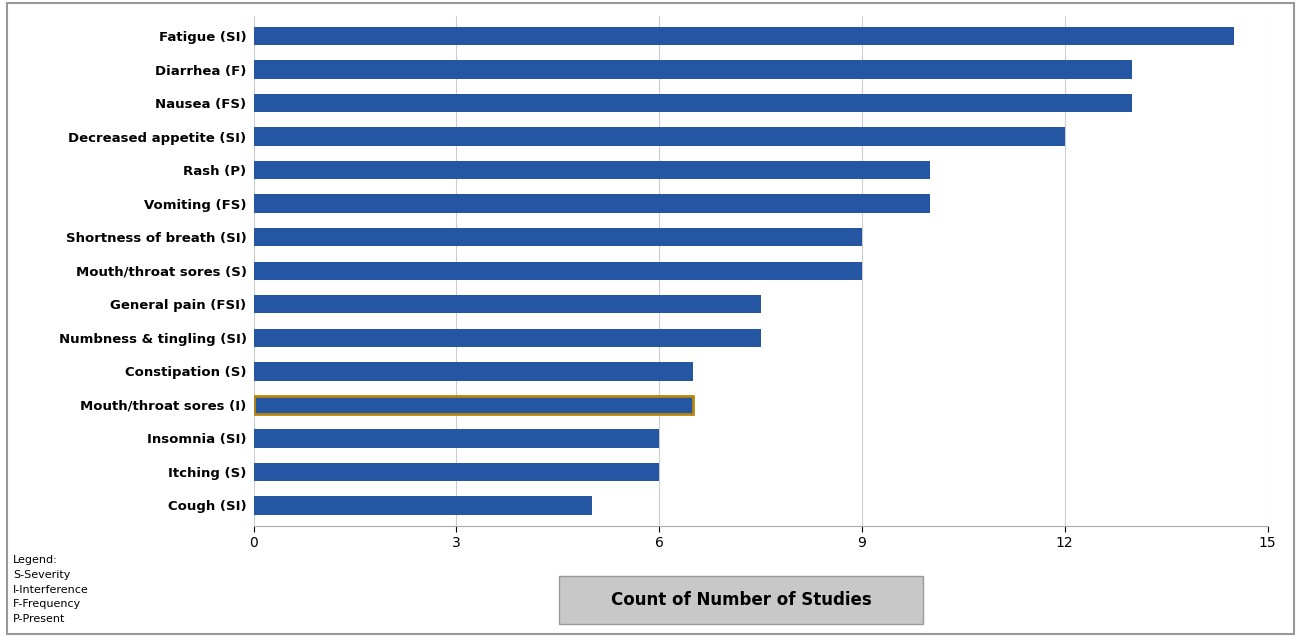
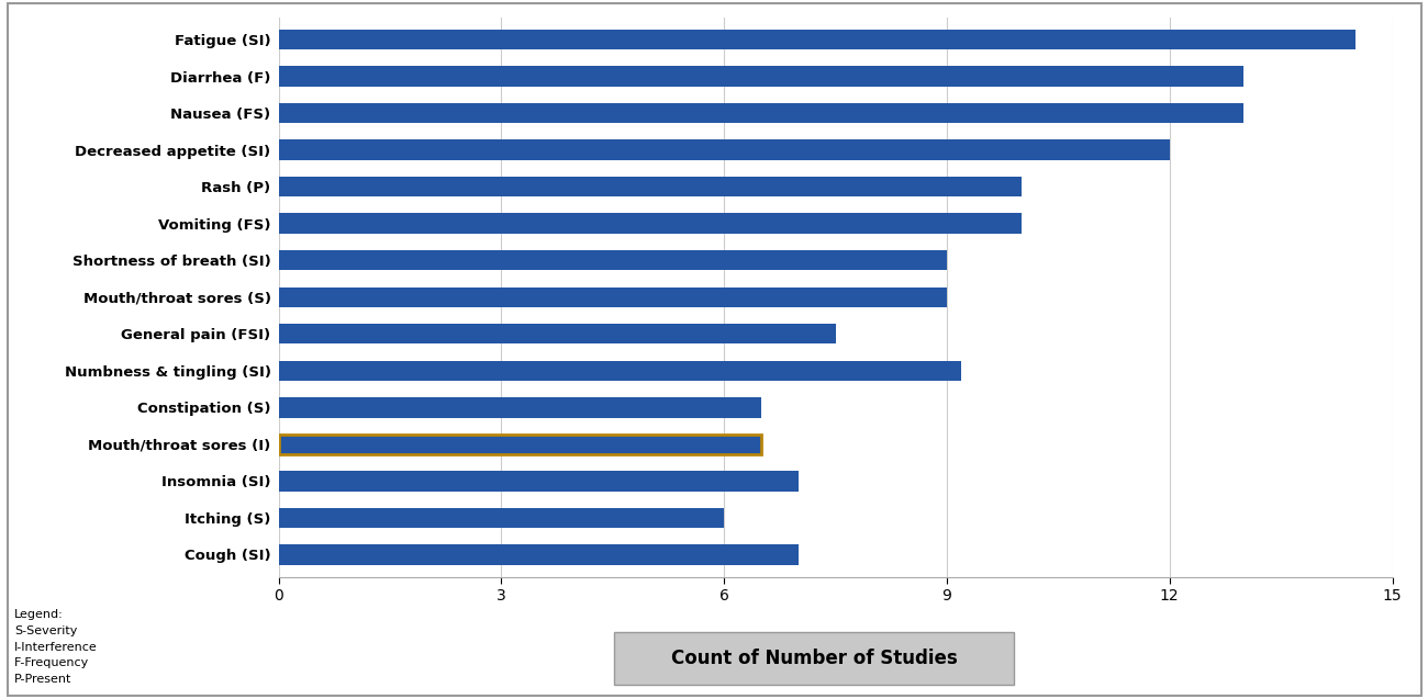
Numbness & tingling (SI): 7.5 -> 9.2
Insomnia (SI): 6.0 -> 7.0
Cough (SI): 5.0 -> 7.0
